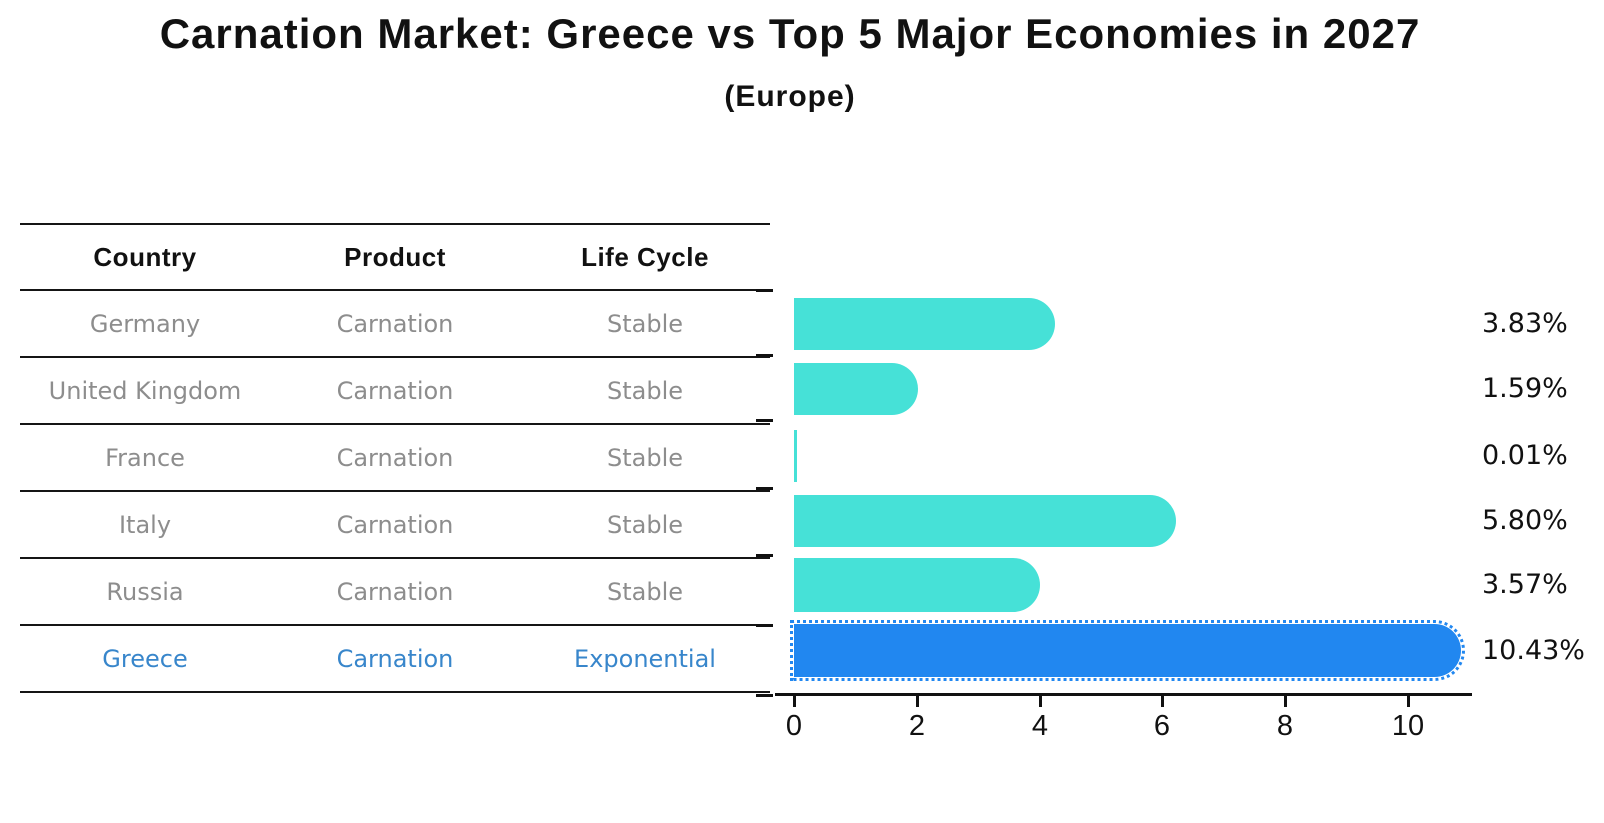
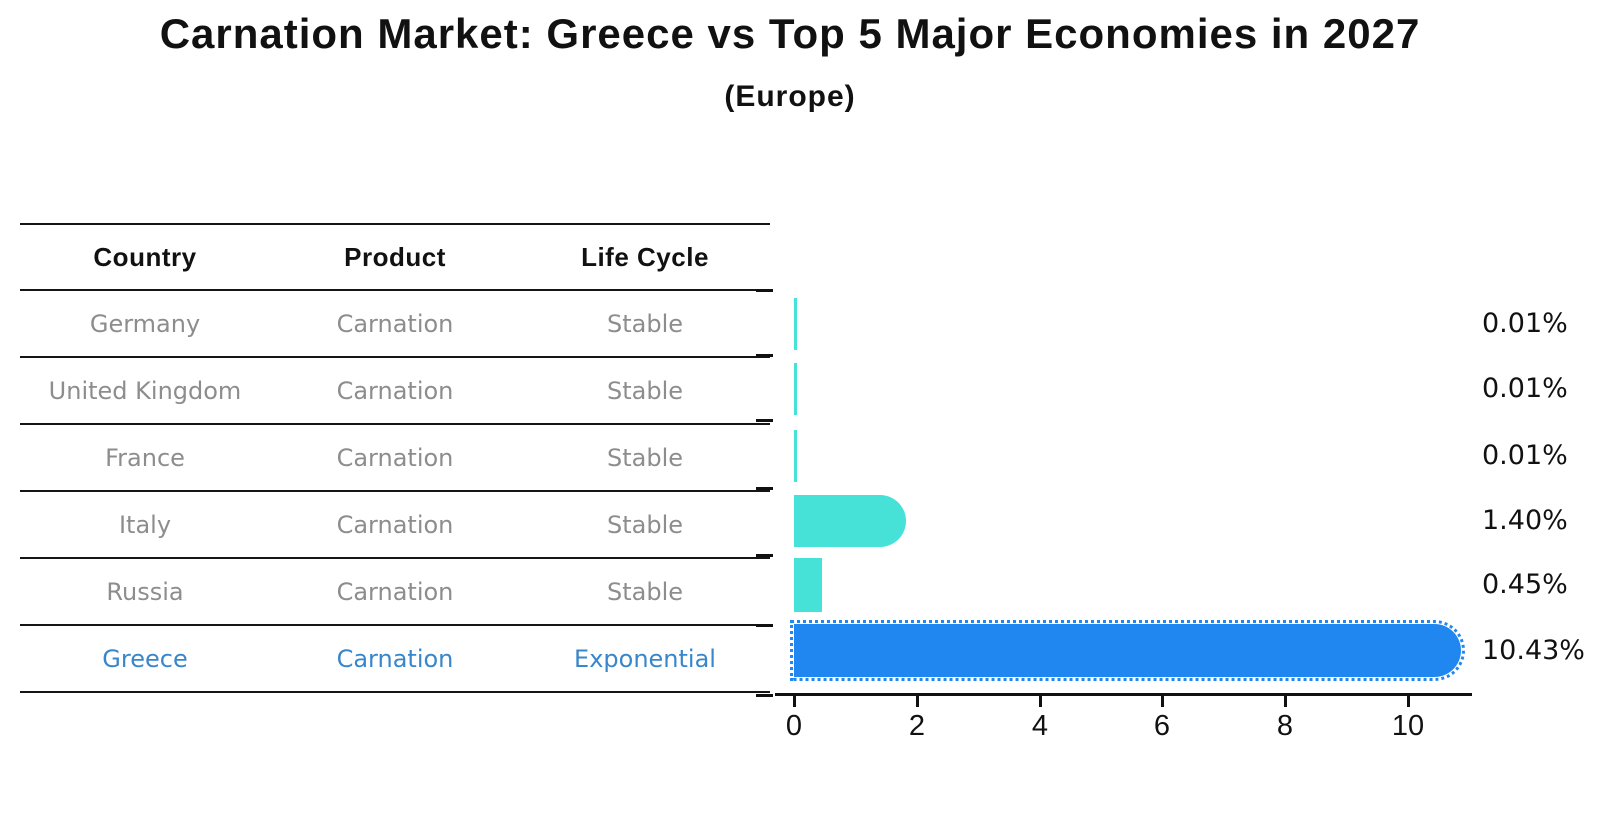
Germany: 3.83% -> 0.01%
United Kingdom: 1.59% -> 0.01%
Italy: 5.80% -> 1.40%
Russia: 3.57% -> 0.45%
